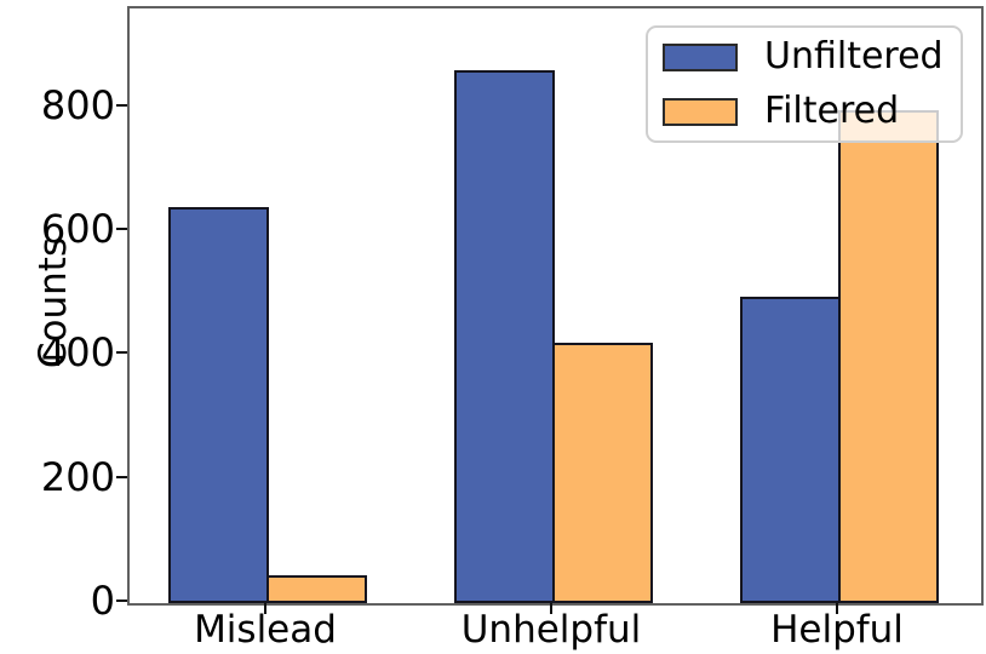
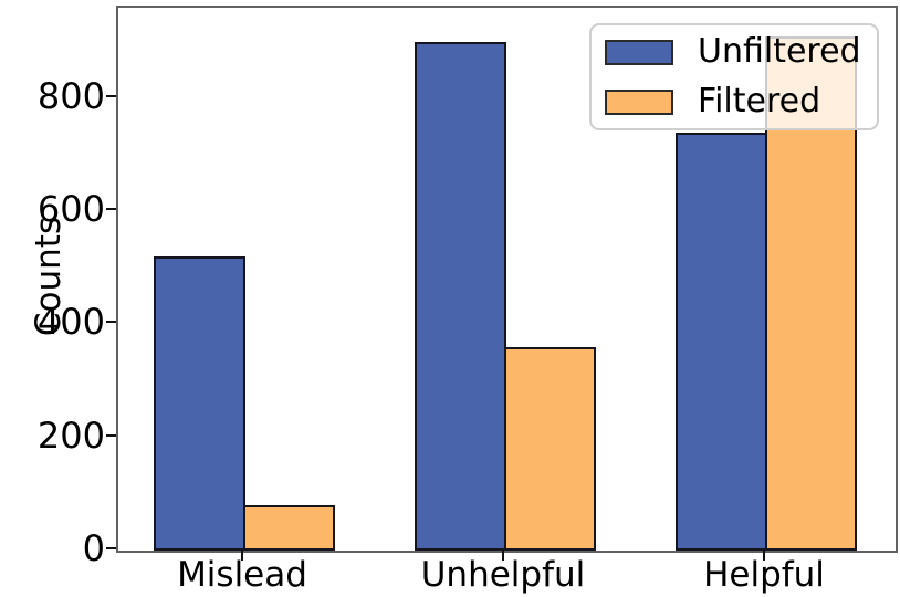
Unfiltered/Mislead: 640 -> 520
Filtered/Mislead: 40 -> 80
Unfiltered/Unhelpful: 860 -> 900
Filtered/Unhelpful: 420 -> 360
Unfiltered/Helpful: 500 -> 740
Filtered/Helpful: 800 -> 910
